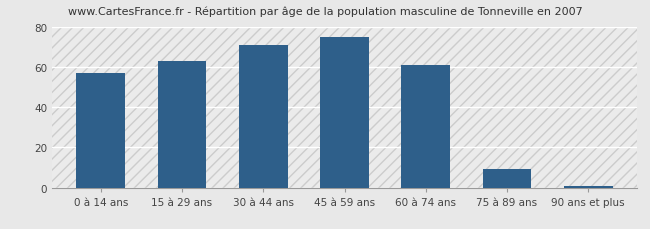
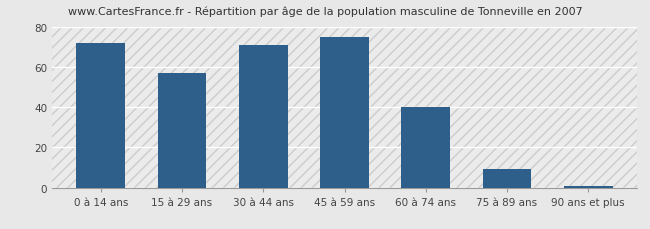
0 à 14 ans: 57 -> 72
15 à 29 ans: 63 -> 57
60 à 74 ans: 61 -> 40
